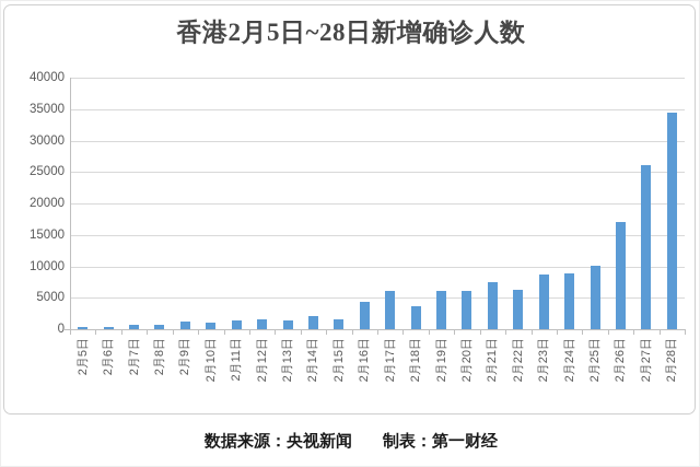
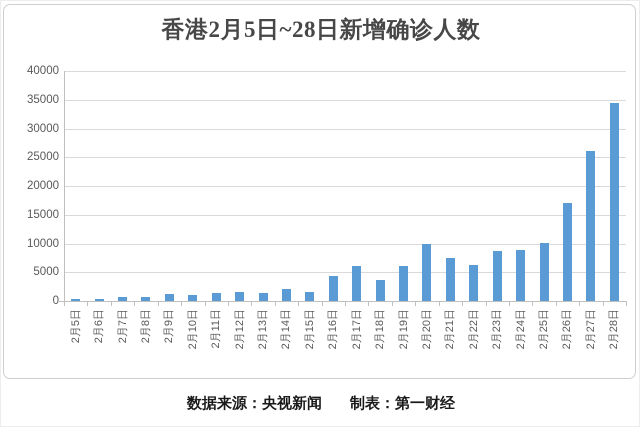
2月20日: 6000 -> 10000
